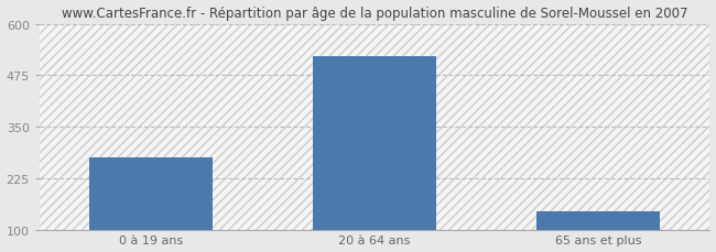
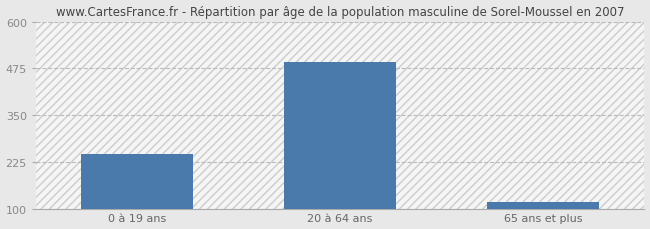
0 à 19 ans: 275 -> 245
20 à 64 ans: 520 -> 493
65 ans et plus: 145 -> 117
